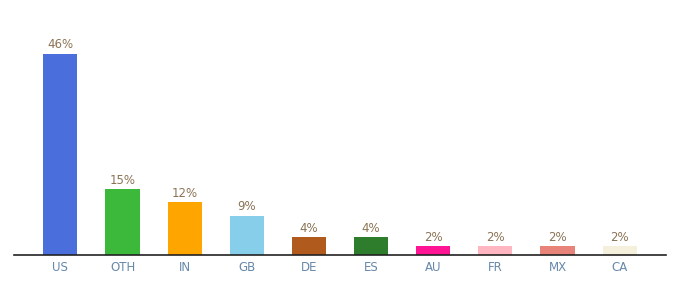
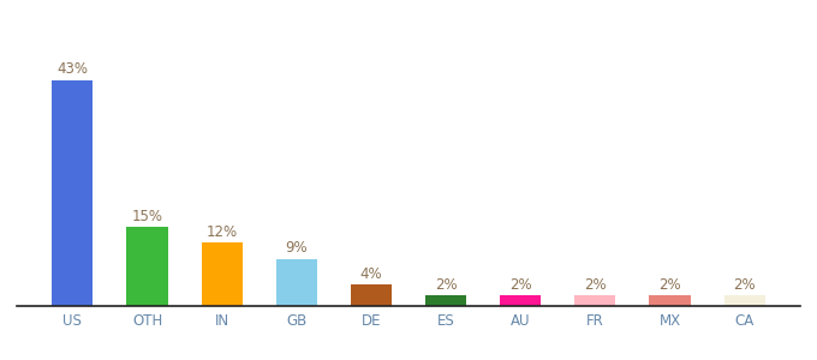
US: 46% -> 43%
ES: 4% -> 2%
